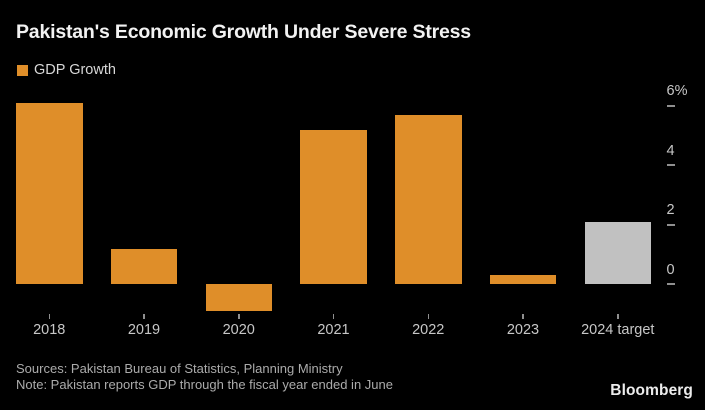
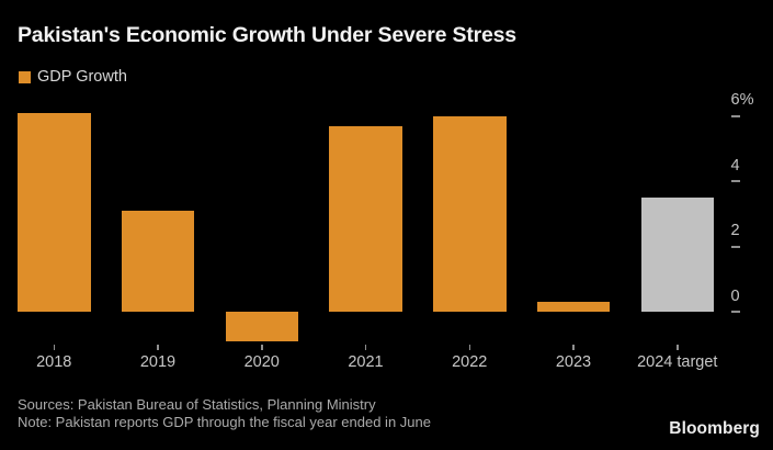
2019: 1.2% -> 3.1%
2021: 5.2% -> 5.7%
2022: 5.7% -> 6.0%
2024 target: 2.1% -> 3.5%
